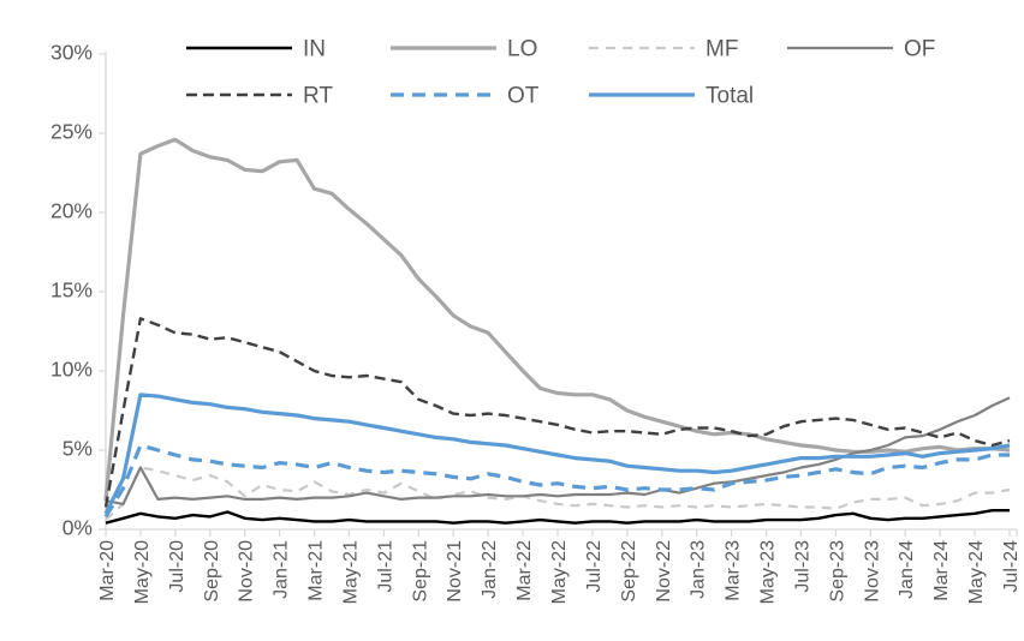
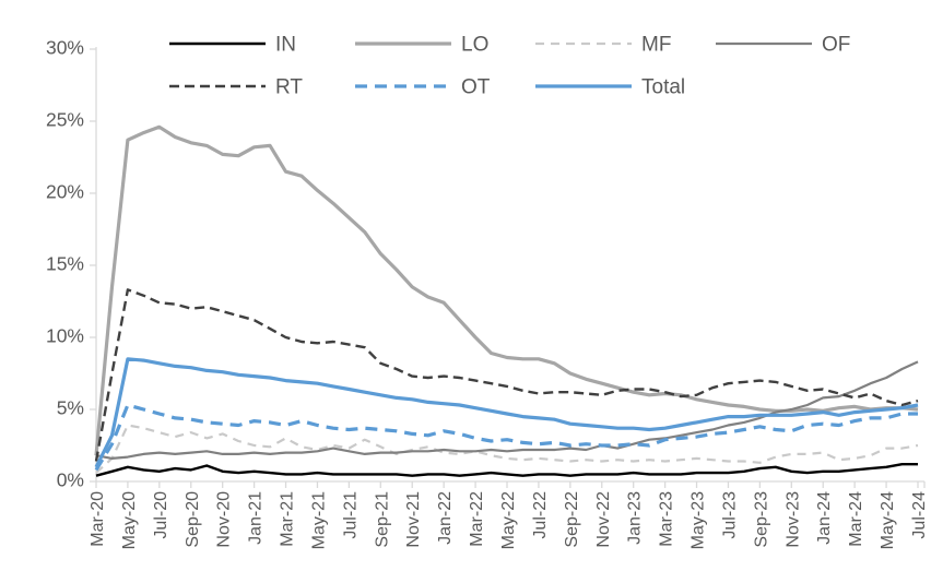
OF/May-20: 3.9% -> 1.7%
MF/Nov-20: 2.1% -> 3.3%
